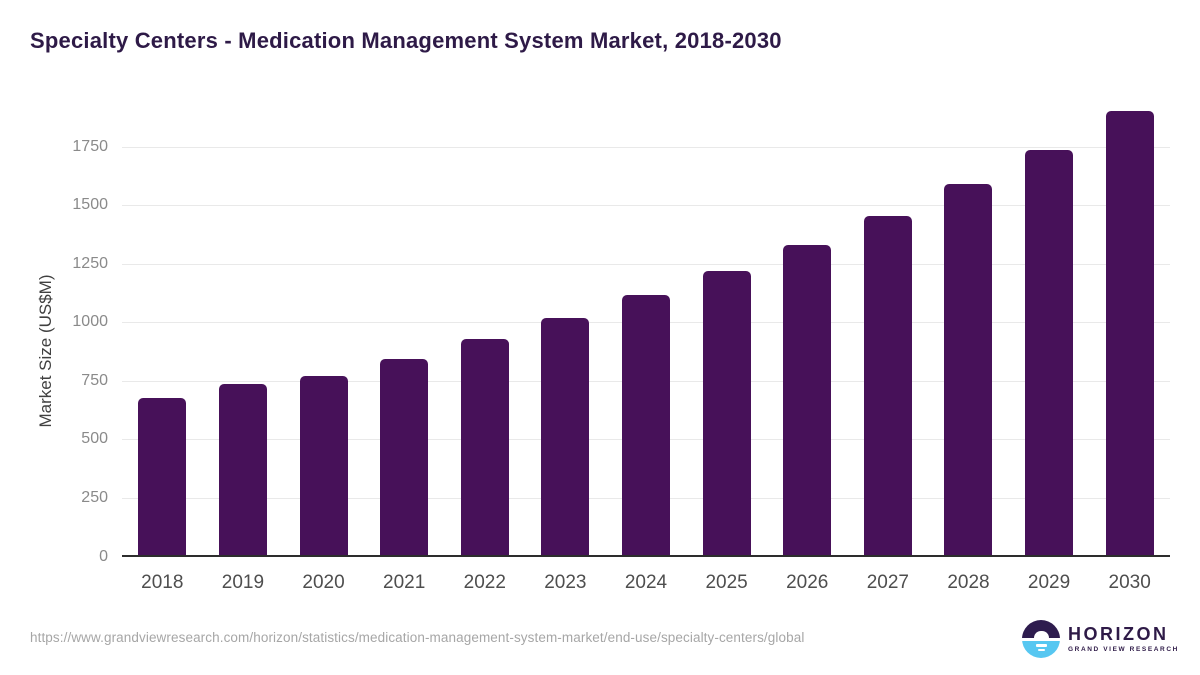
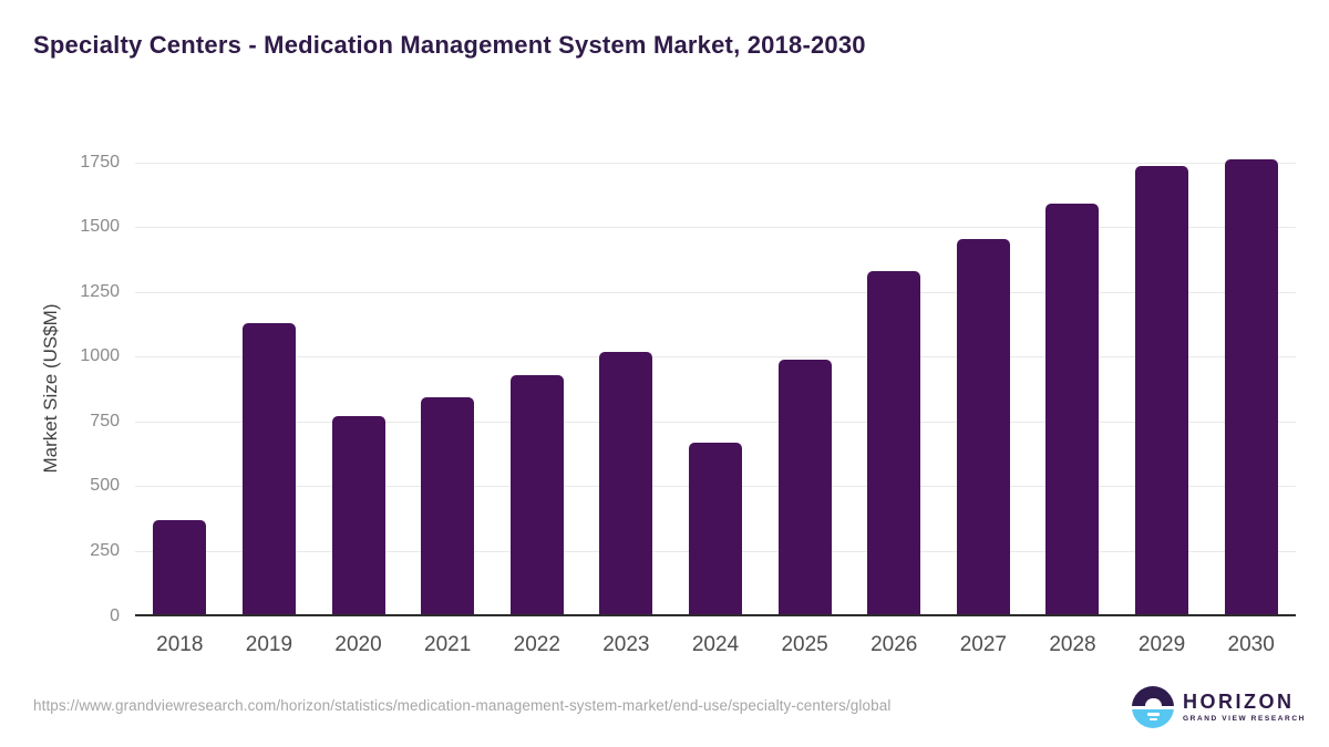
2018: 680 -> 370
2019: 740 -> 1130
2024: 1120 -> 670
2025: 1220 -> 990
2030: 1900 -> 1760
